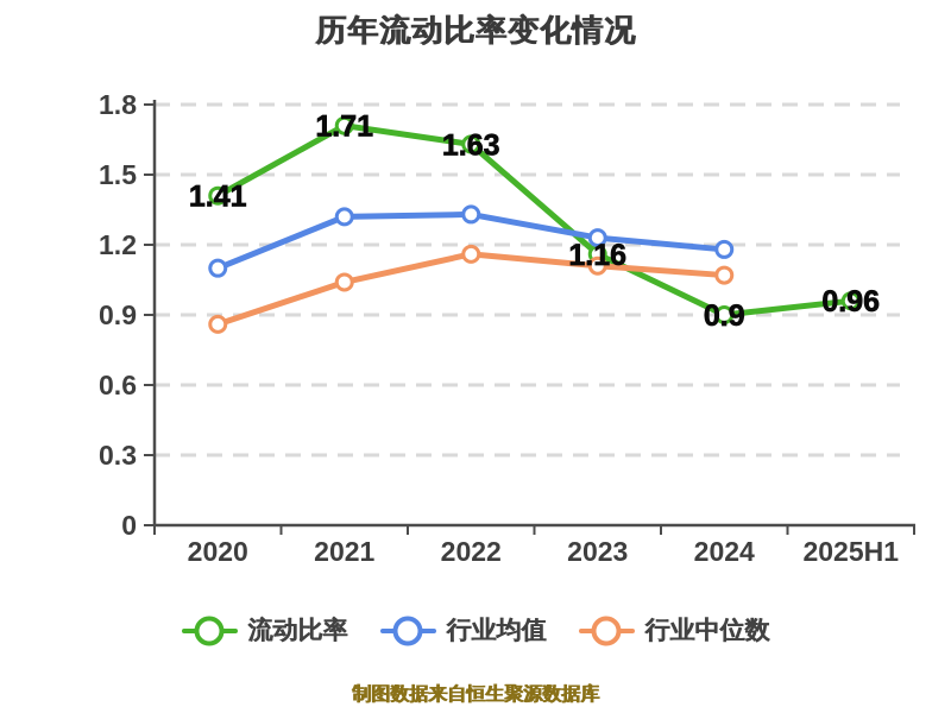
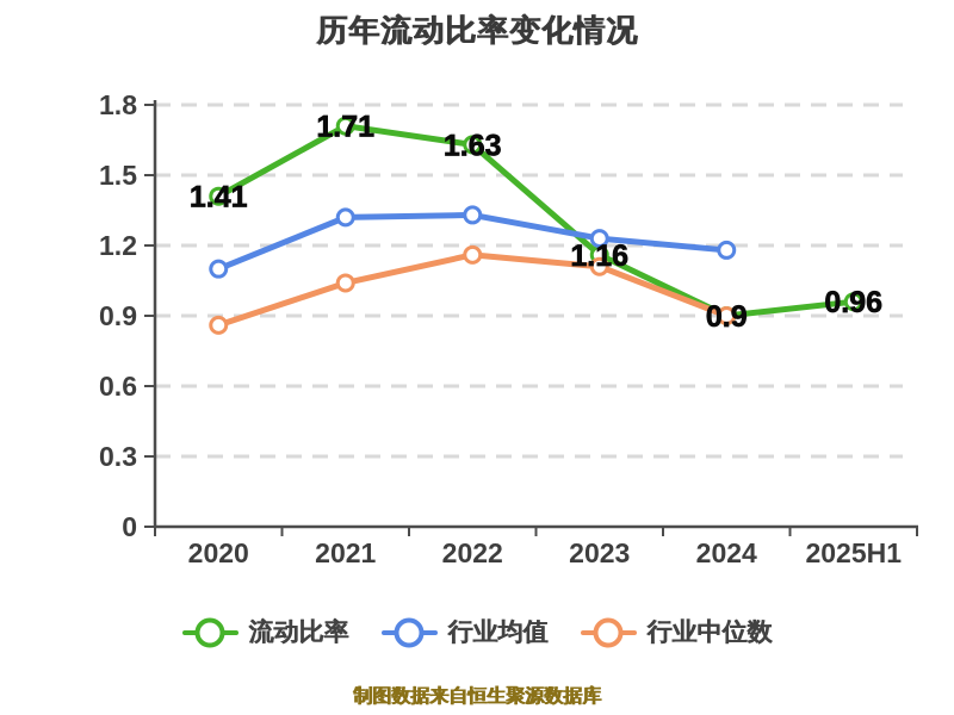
行业中位数/2024: 1.07 -> 0.90
